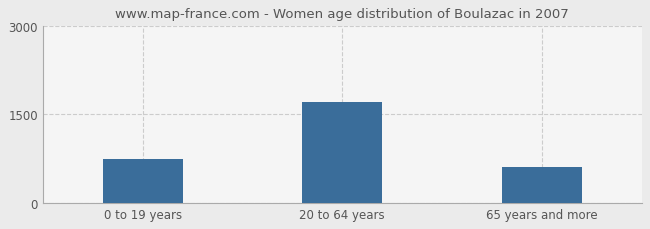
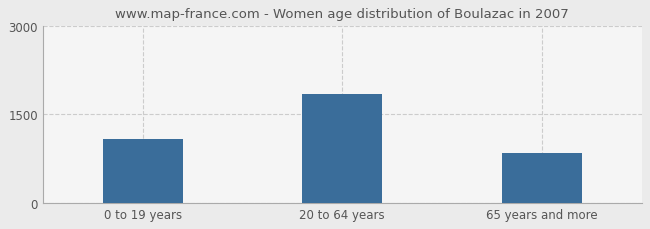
0 to 19 years: 750 -> 1080
20 to 64 years: 1700 -> 1840
65 years and more: 610 -> 840
